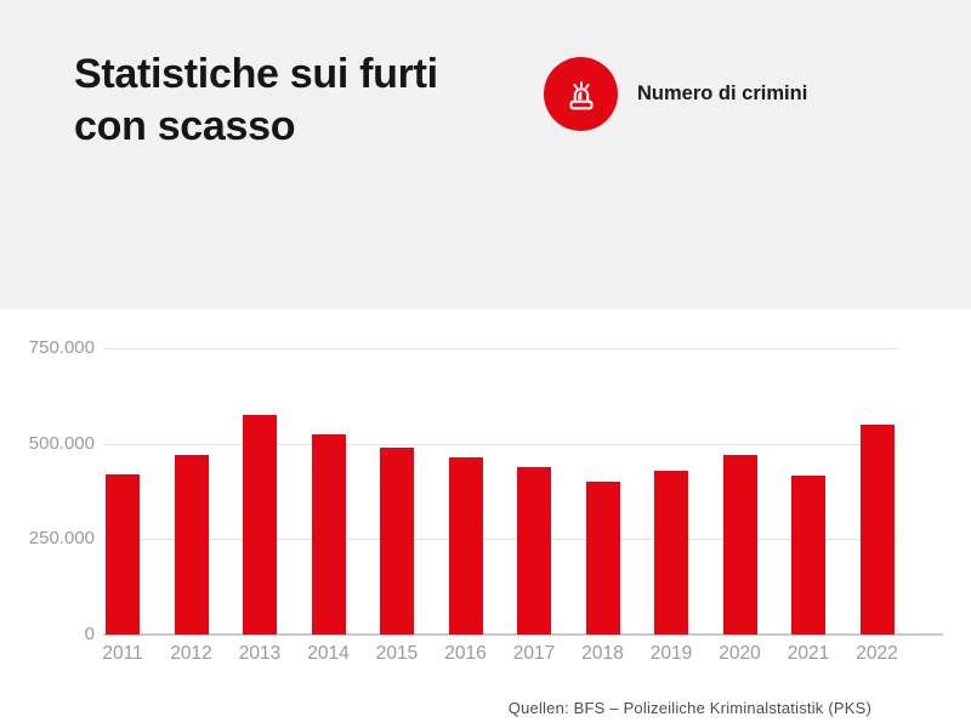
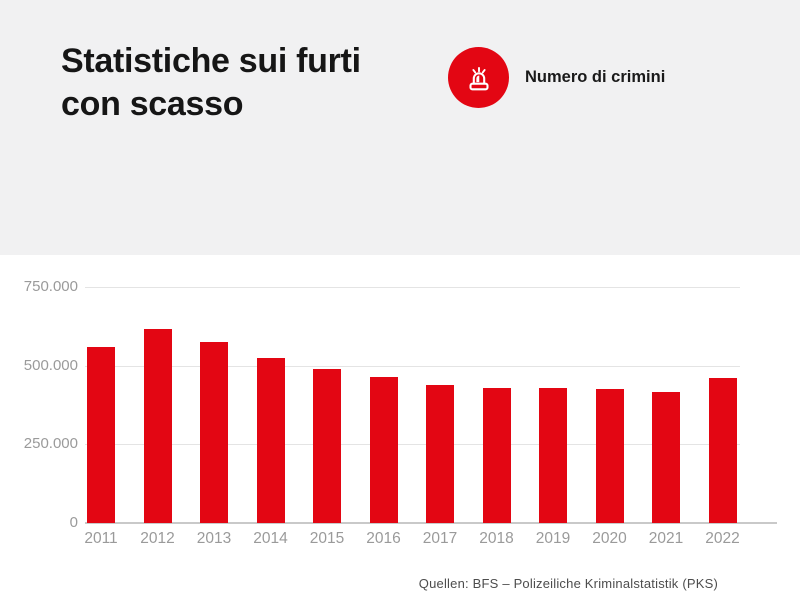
2011: 420000 -> 560000
2012: 470000 -> 620000
2018: 400000 -> 430000
2020: 470000 -> 420000
2022: 550000 -> 460000
